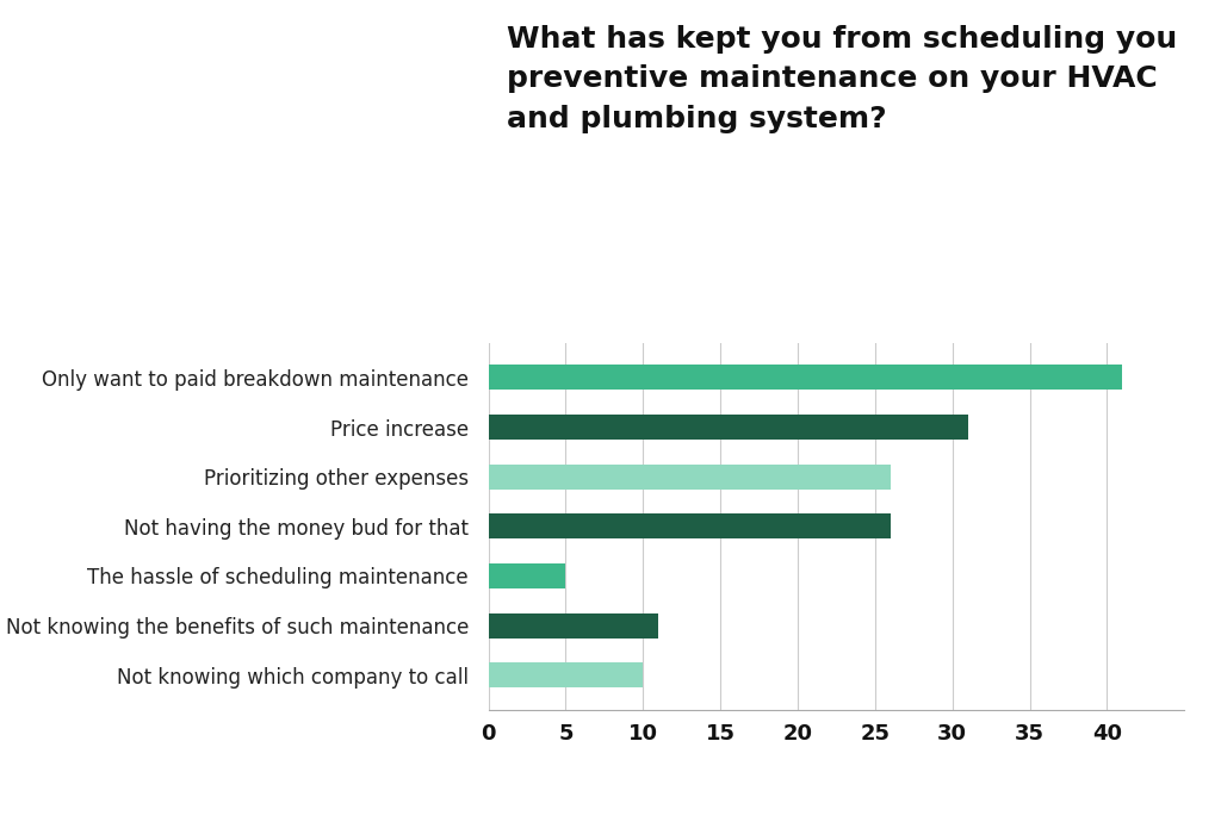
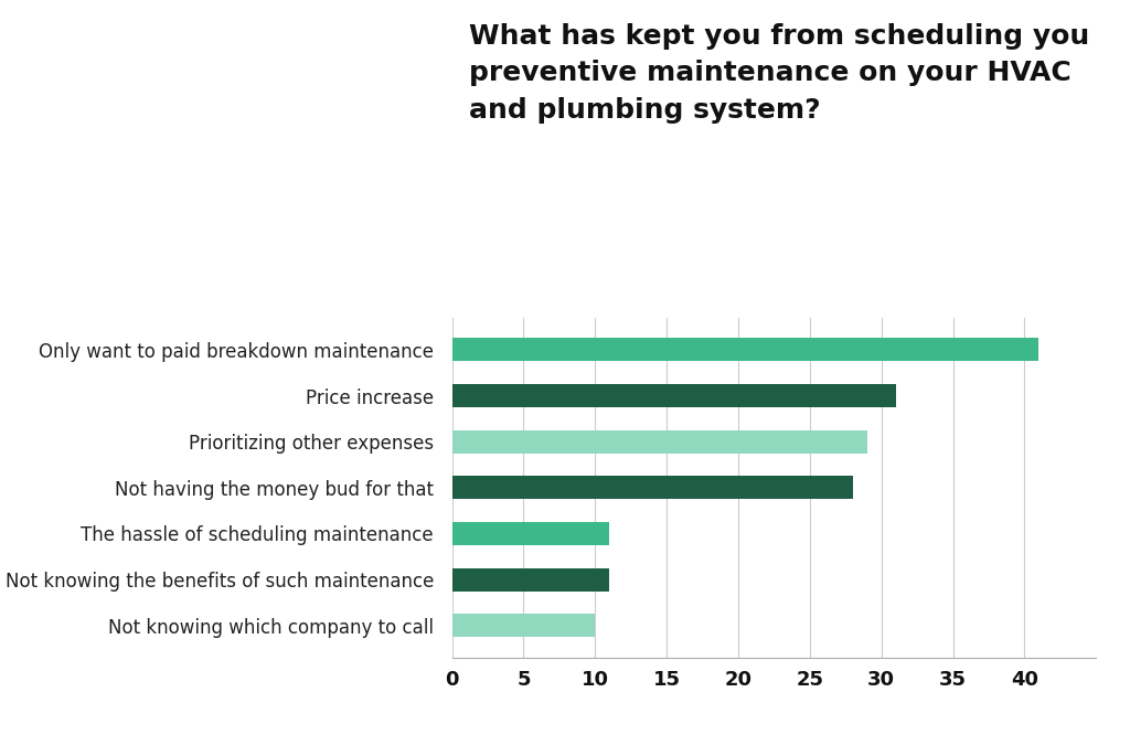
Prioritizing other expenses: 26 -> 29
Not having the money bud for that: 26 -> 28
The hassle of scheduling maintenance: 5 -> 11
